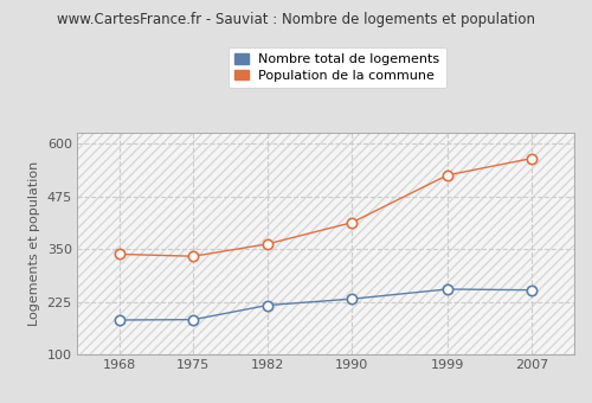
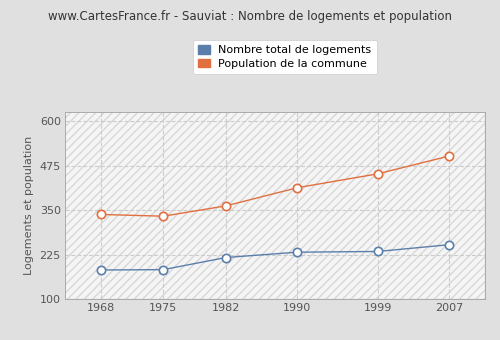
Nombre total de logements/1999: 255 -> 234
Population de la commune/1999: 525 -> 452
Population de la commune/2007: 565 -> 502
